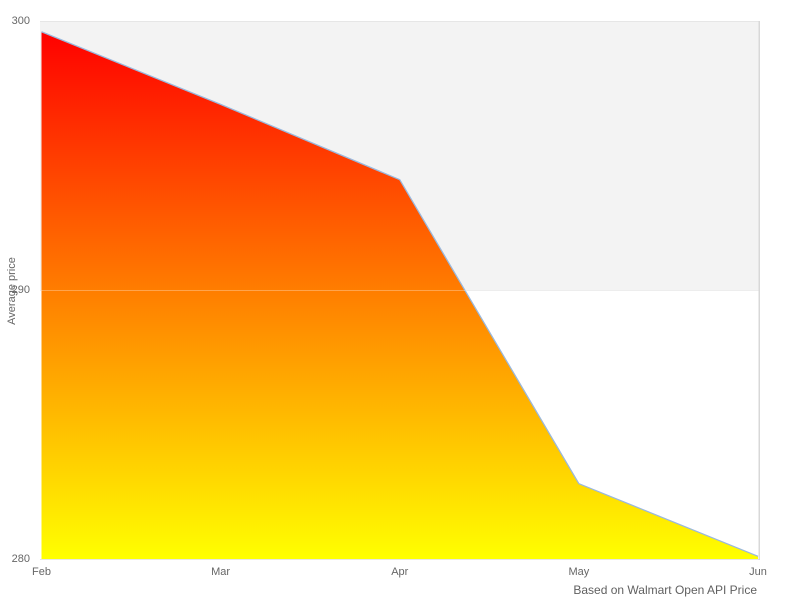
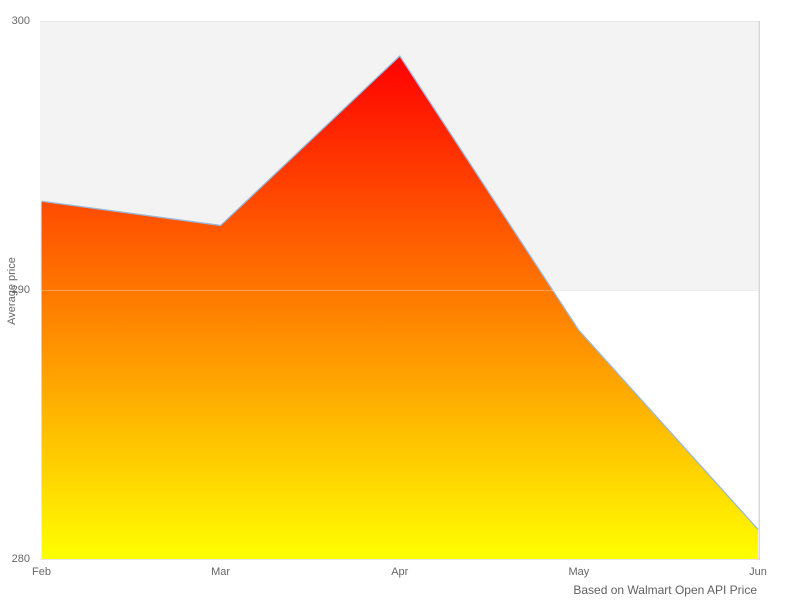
Feb: 299.6 -> 293.3
Mar: 296.9 -> 292.4
Apr: 294.1 -> 298.7
May: 282.8 -> 288.5
Jun: 280.1 -> 281.1
